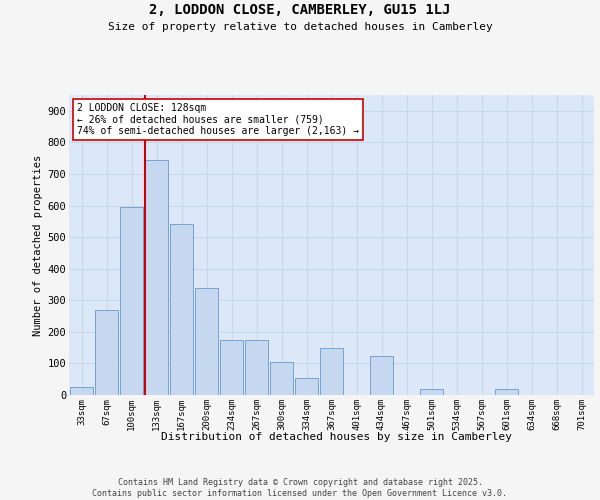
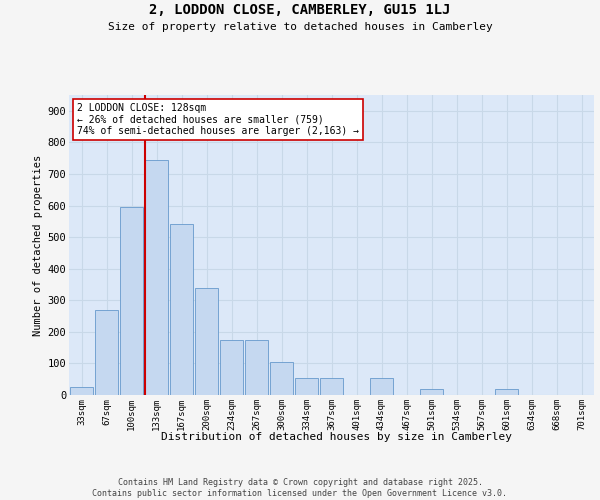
367sqm: 150 -> 55
434sqm: 125 -> 55
